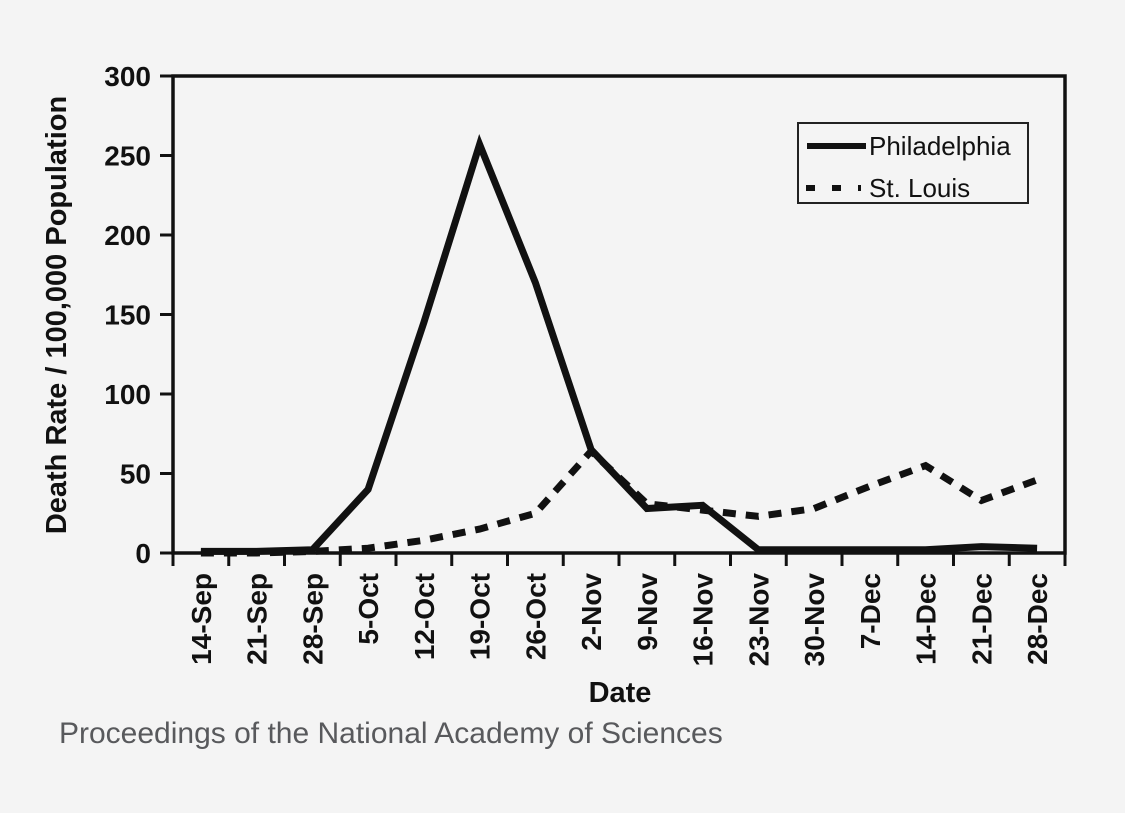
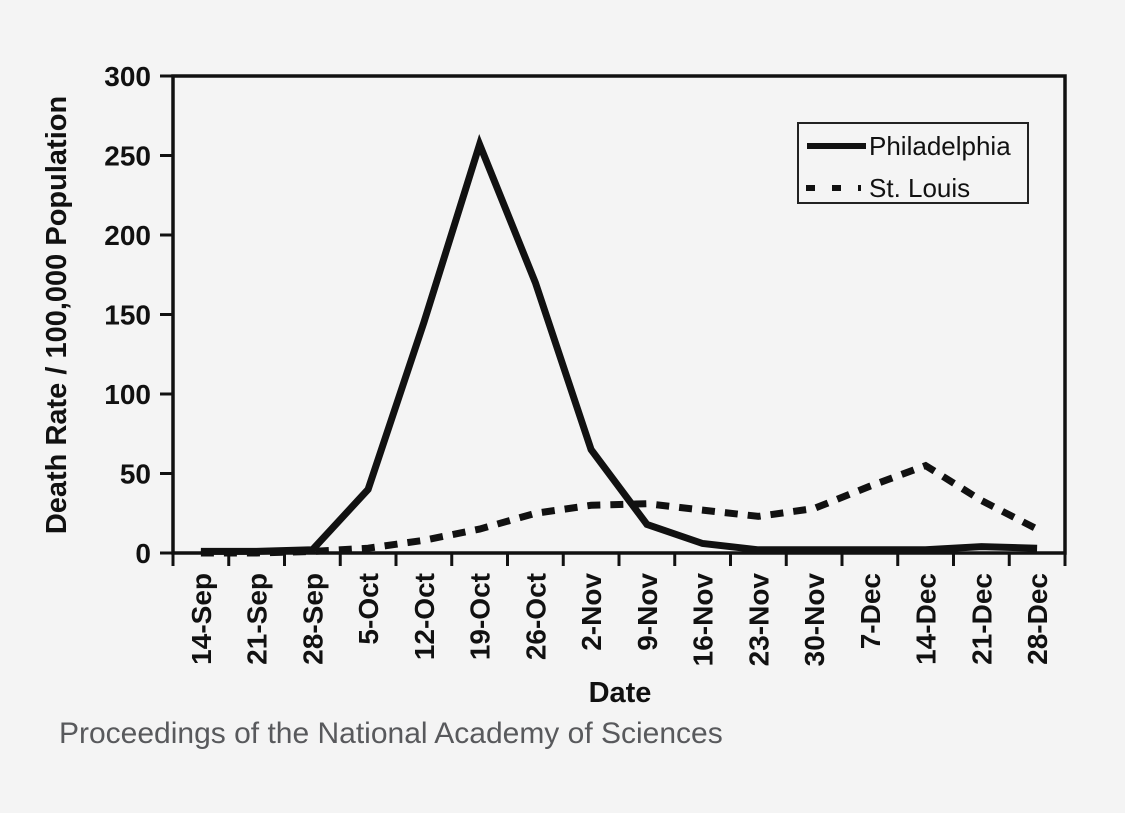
St. Louis/2-Nov: 64 -> 30
Philadelphia/9-Nov: 28 -> 18
Philadelphia/16-Nov: 30 -> 6
St. Louis/28-Dec: 46 -> 15
